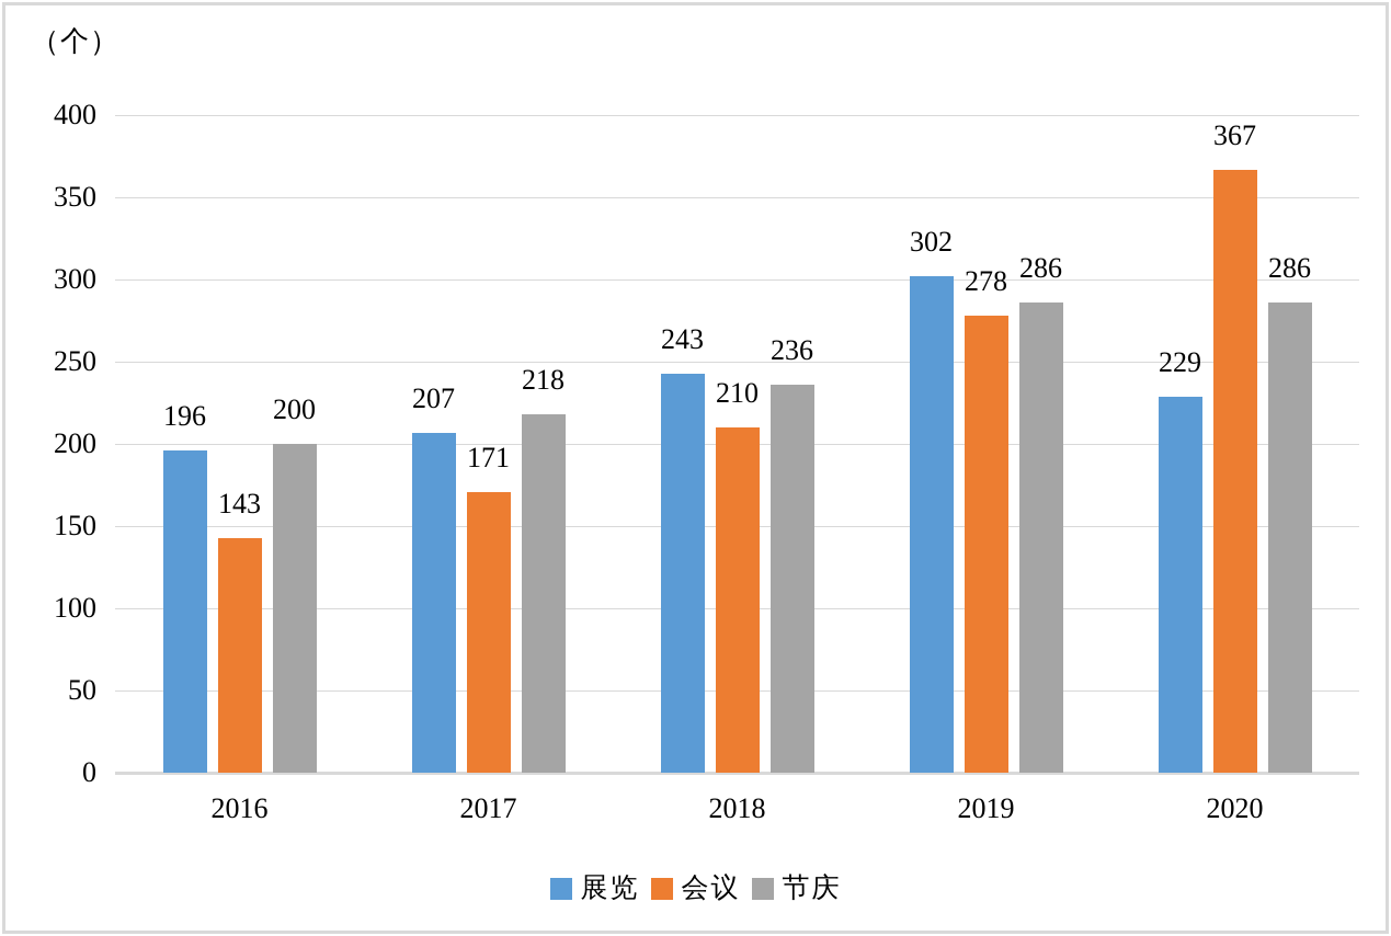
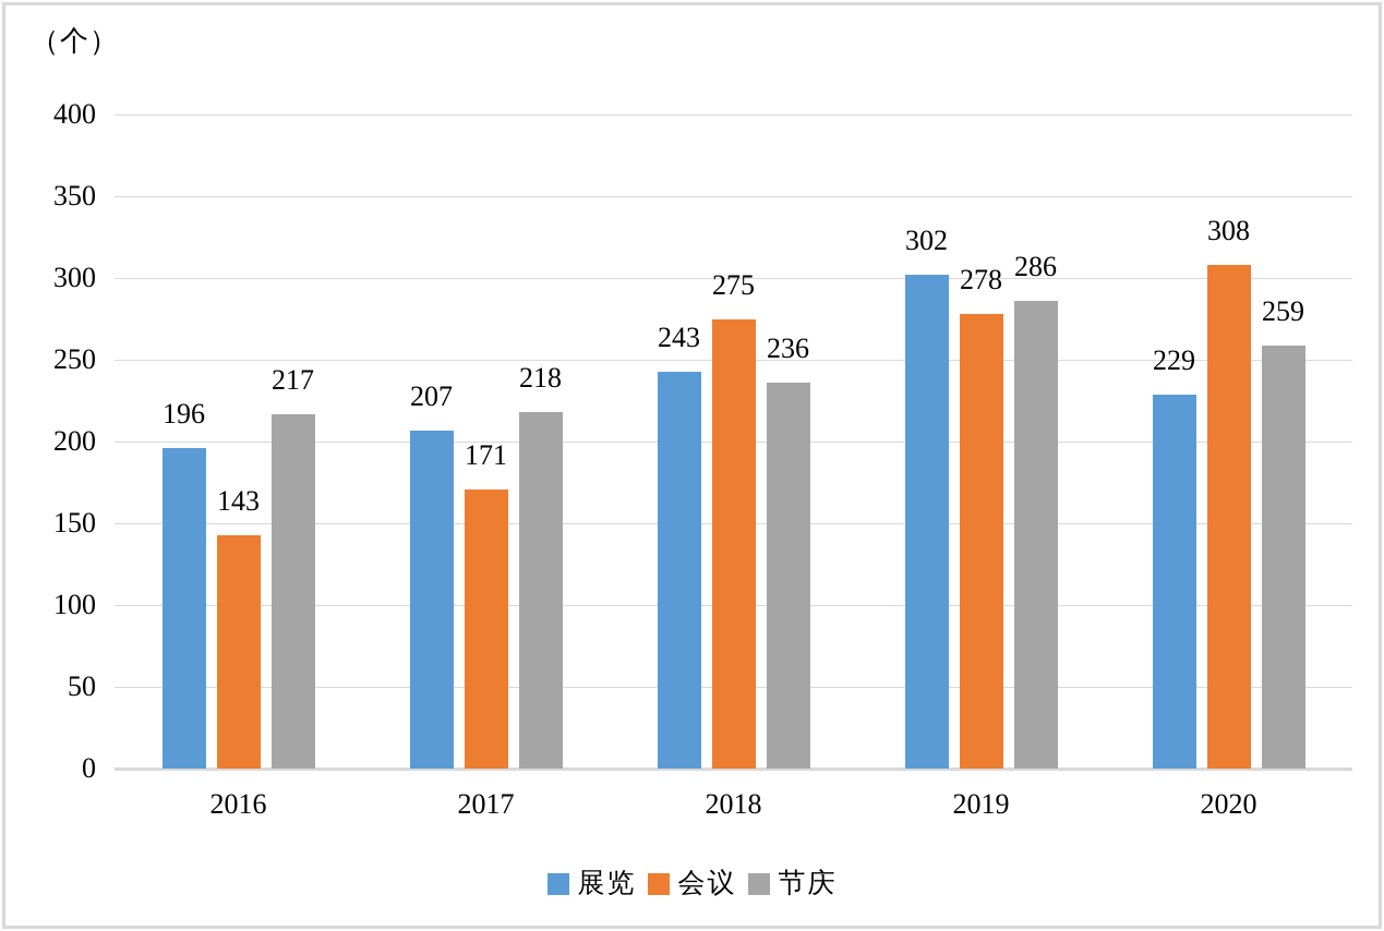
节庆/2016: 200 -> 217
会议/2018: 210 -> 275
会议/2020: 367 -> 308
节庆/2020: 286 -> 259
